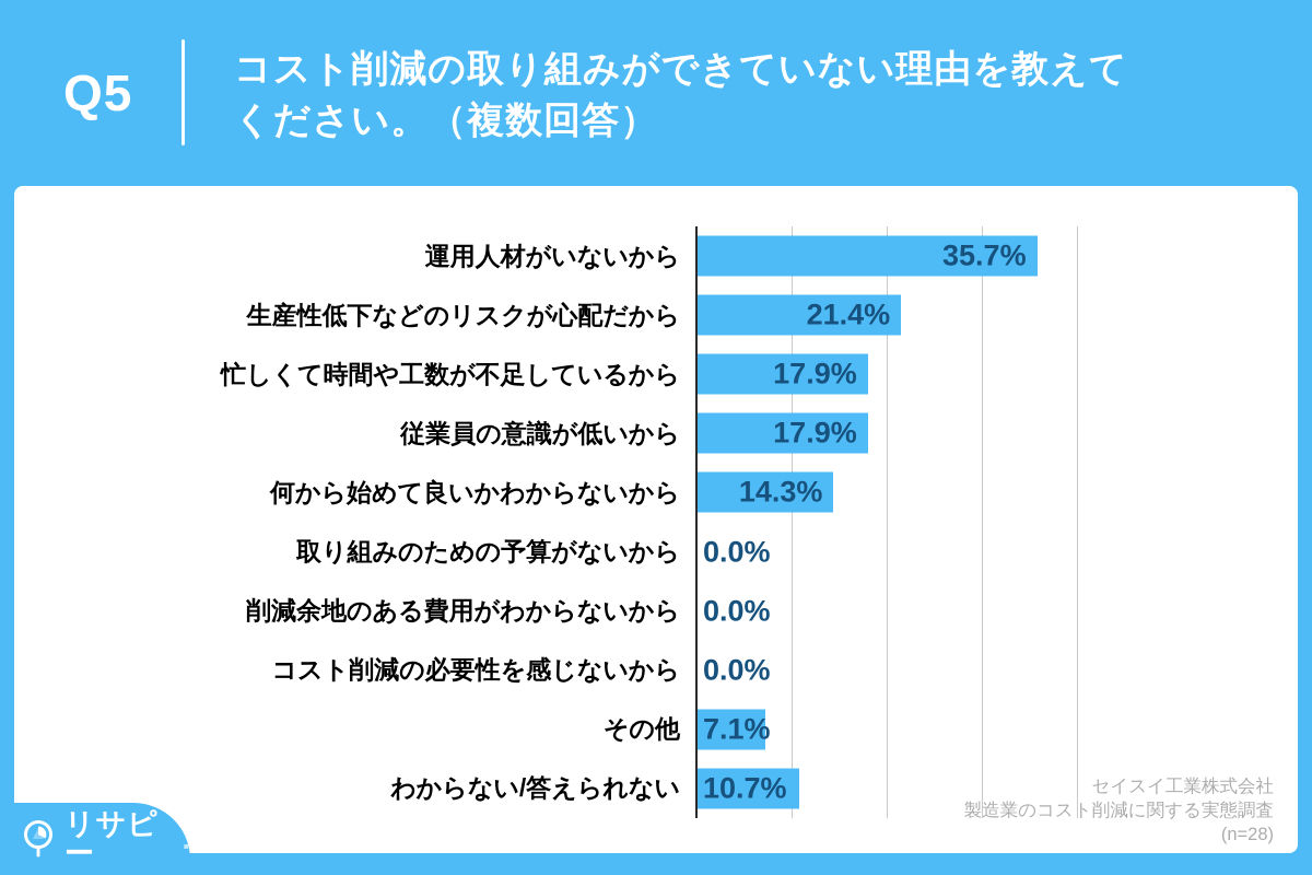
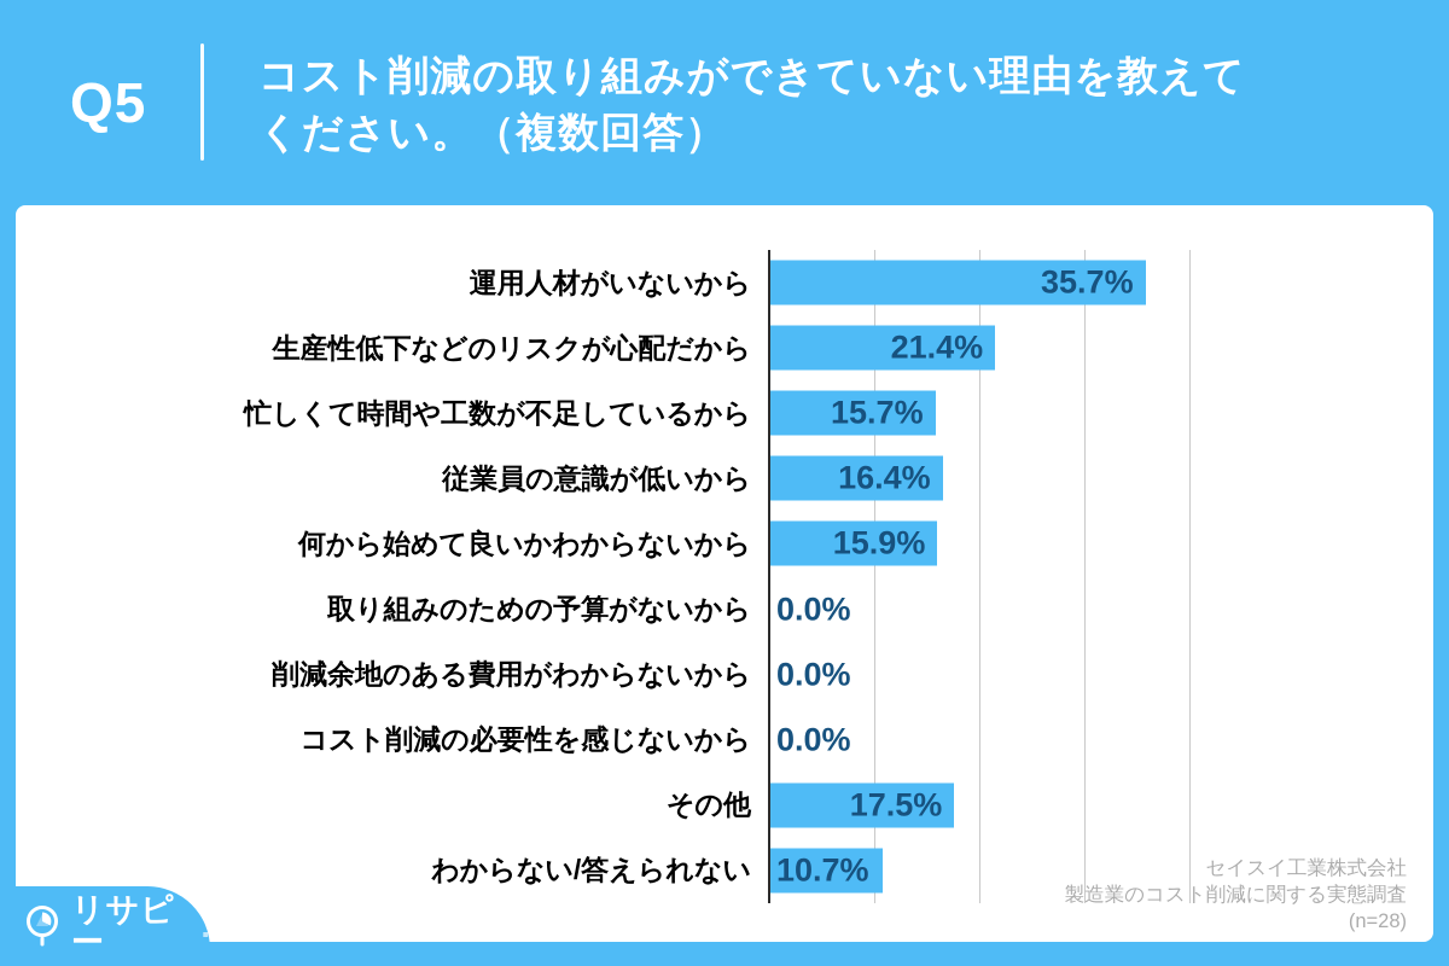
忙しくて時間や工数が不足しているから: 17.9% -> 15.7%
従業員の意識が低いから: 17.9% -> 16.4%
何から始めて良いかわからないから: 14.3% -> 15.9%
その他: 7.1% -> 17.5%
